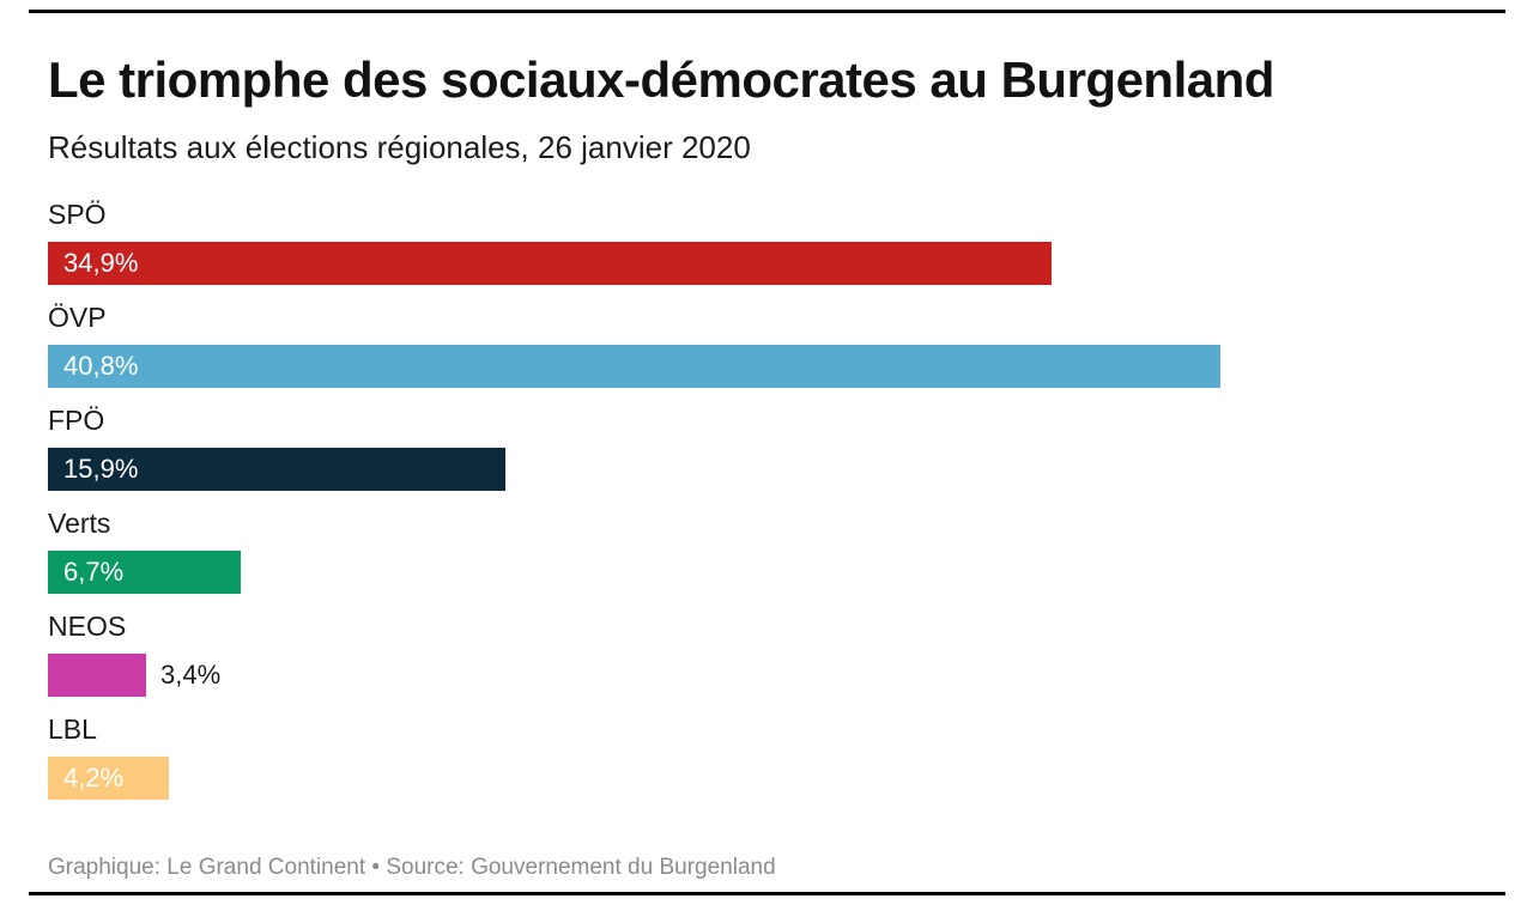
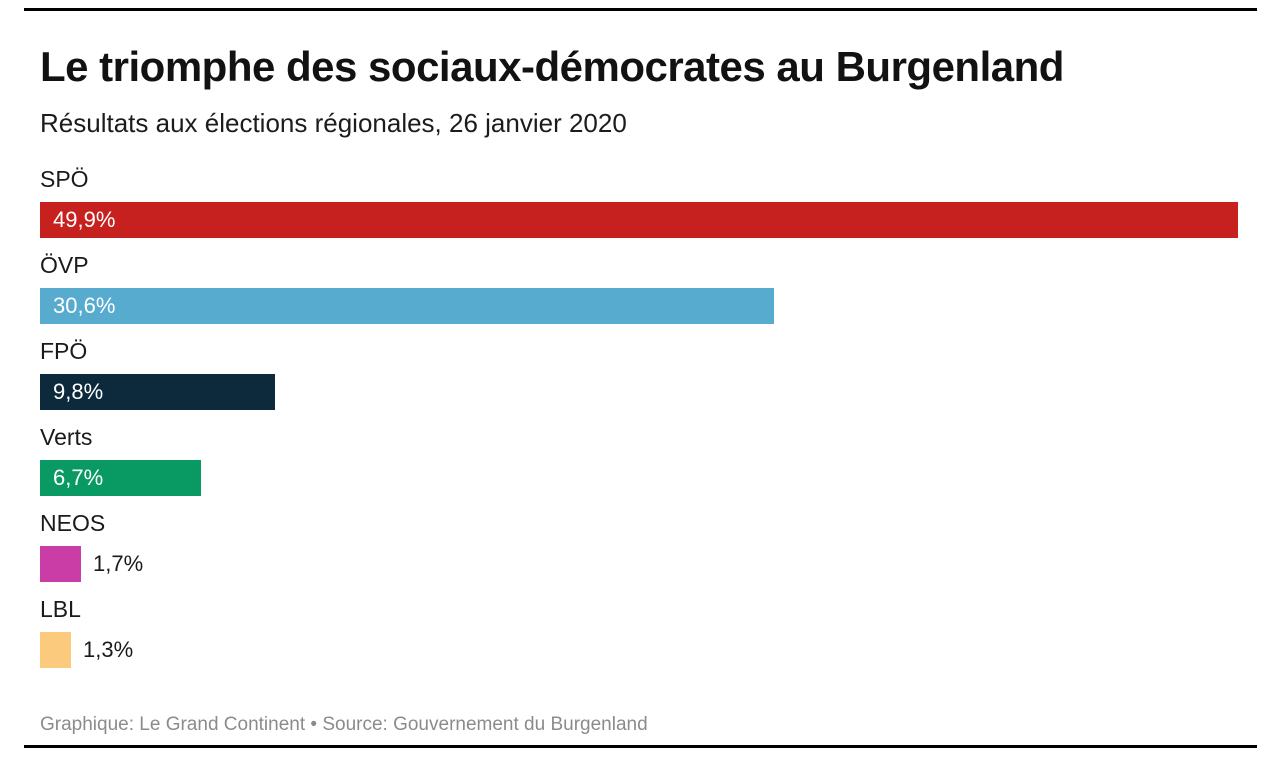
SPÖ: 34,9% -> 49,9%
ÖVP: 40,8% -> 30,6%
FPÖ: 15,9% -> 9,8%
NEOS: 3,4% -> 1,7%
LBL: 4,2% -> 1,3%
